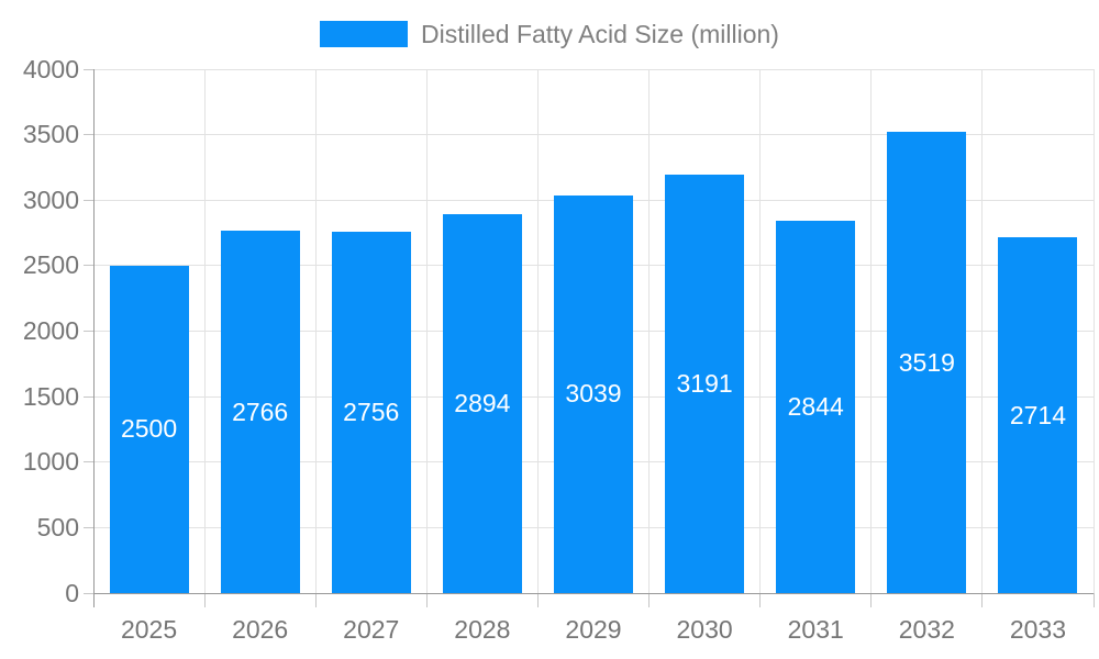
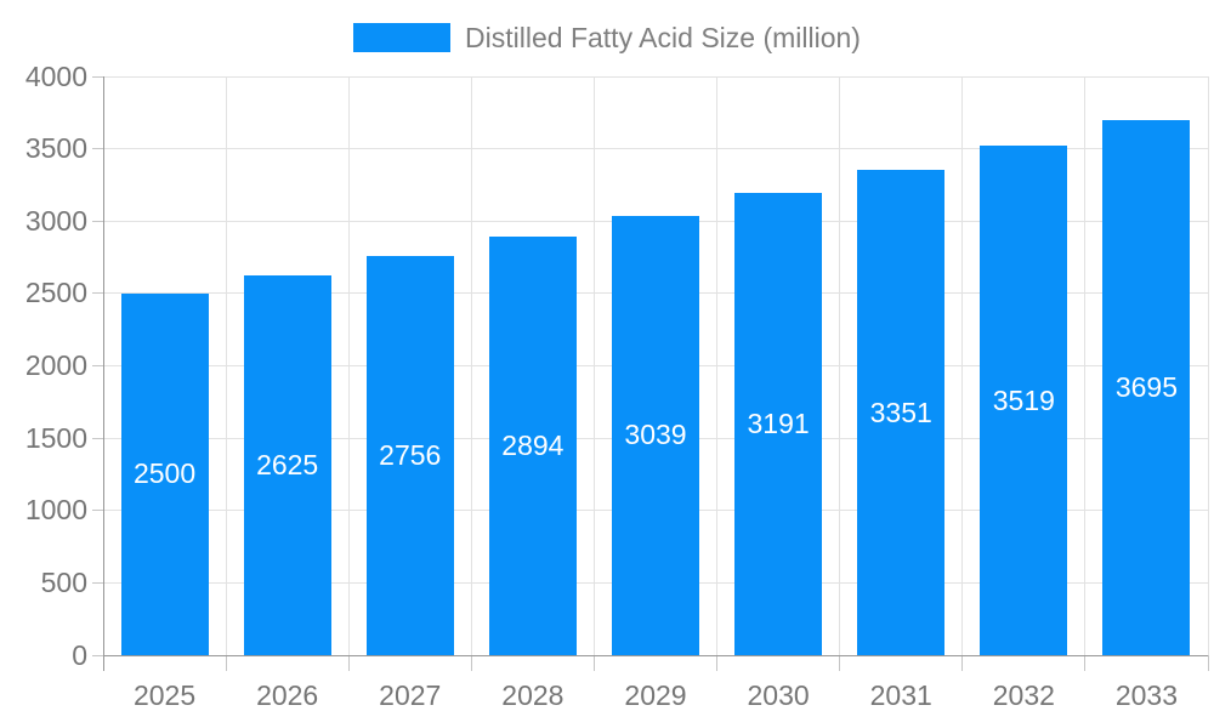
2026: 2766 -> 2625
2031: 2844 -> 3351
2033: 2714 -> 3695
